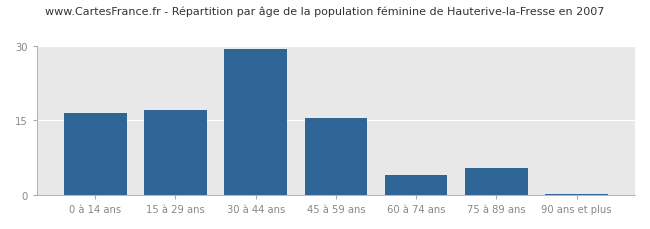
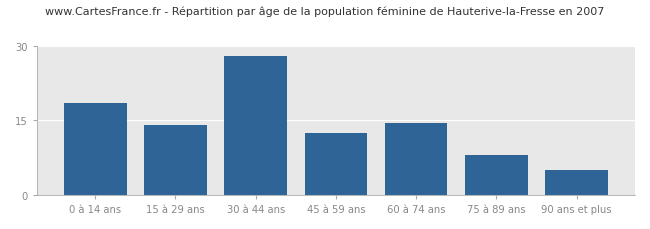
0 à 14 ans: 16.5 -> 18.5
15 à 29 ans: 17.0 -> 14.0
30 à 44 ans: 29.3 -> 28.0
45 à 59 ans: 15.5 -> 12.5
60 à 74 ans: 4.0 -> 14.5
75 à 89 ans: 5.5 -> 8.0
90 ans et plus: 0.2 -> 5.0
